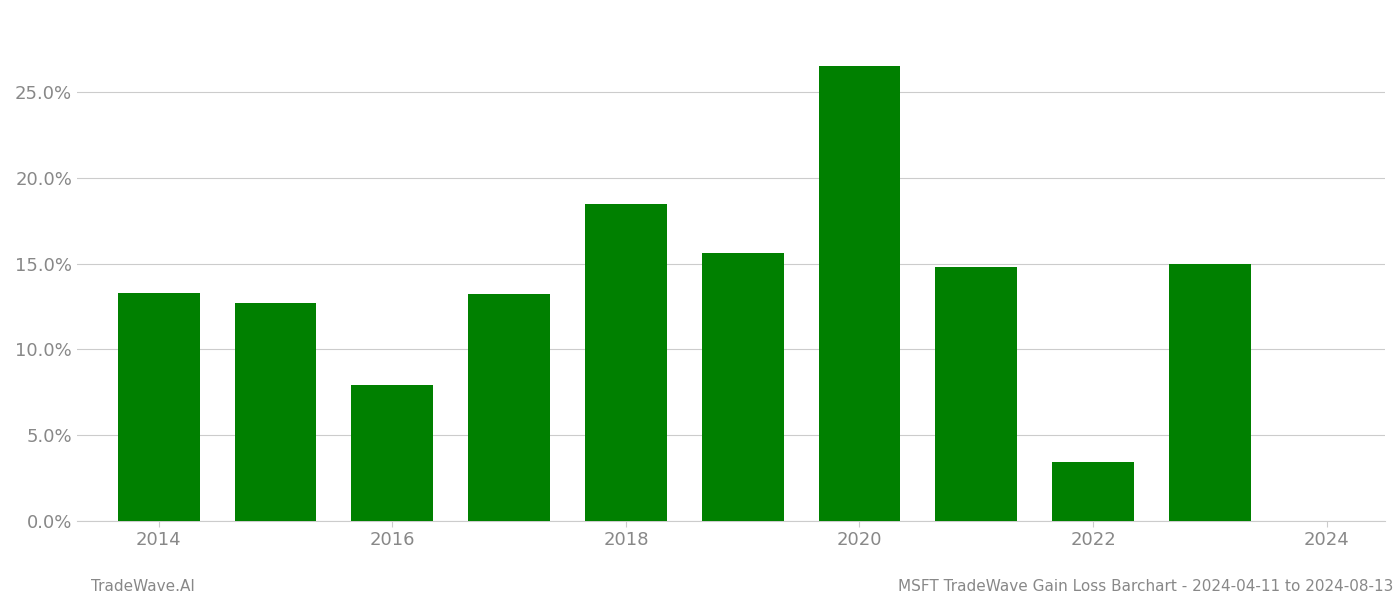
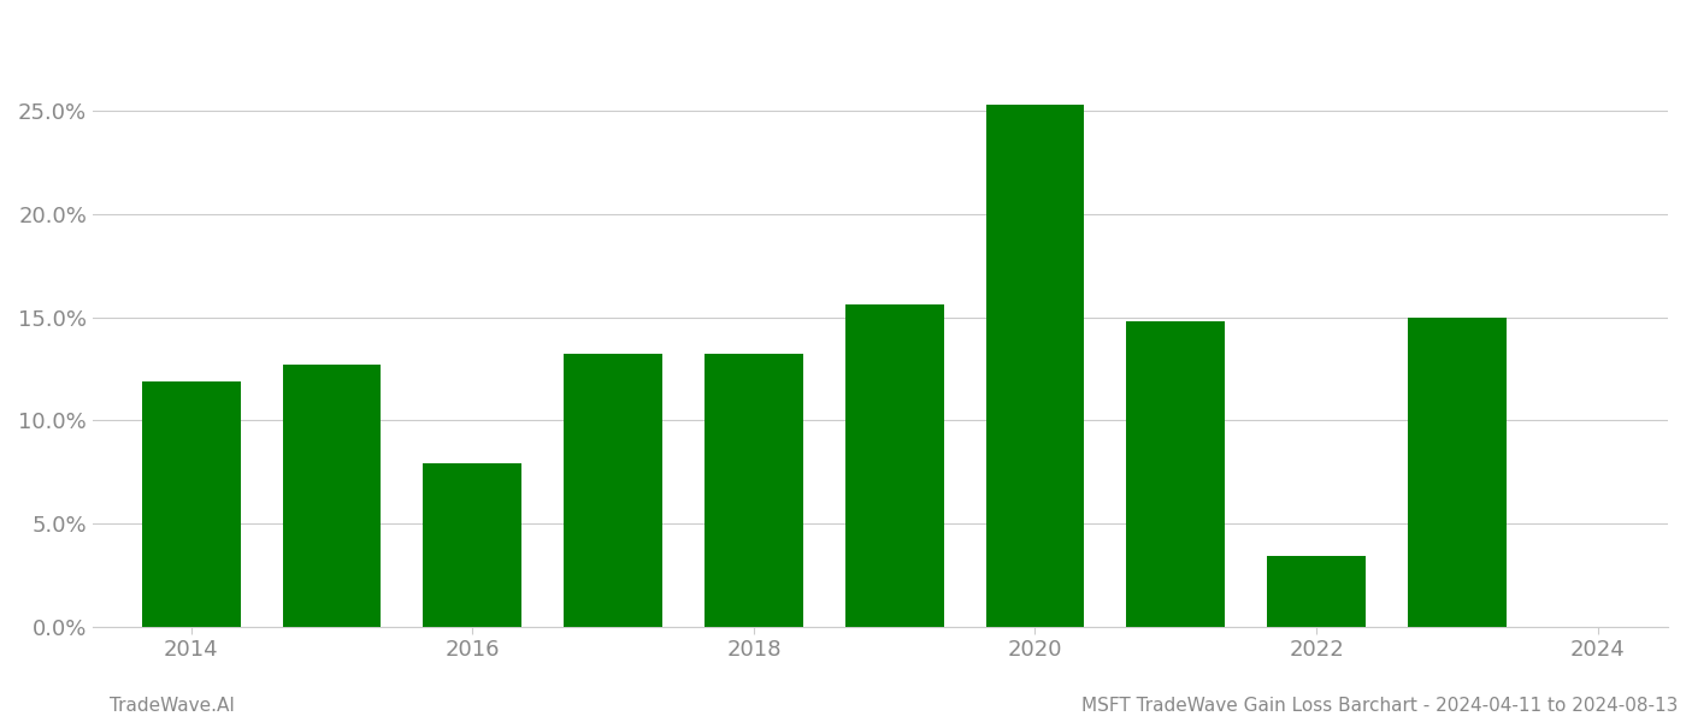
2014: 13.3% -> 11.9%
2018: 18.5% -> 13.2%
2020: 26.5% -> 25.3%
